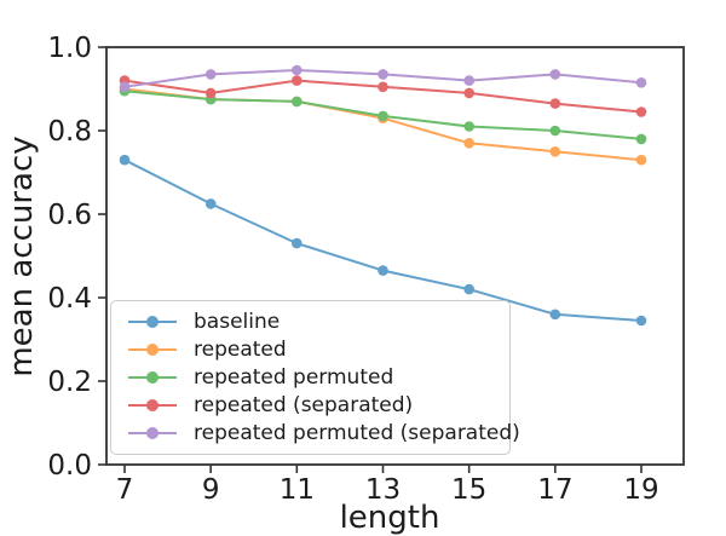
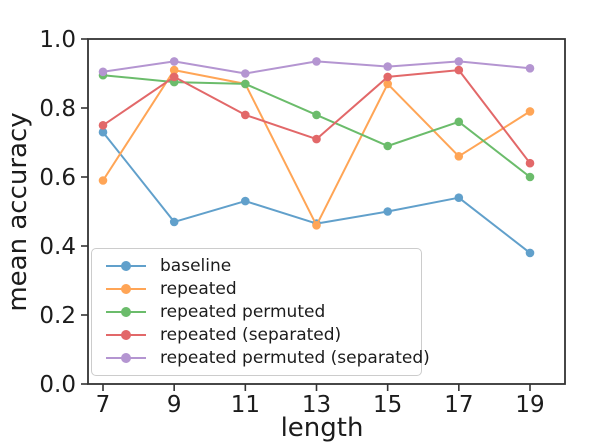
repeated/7: 0.90 -> 0.59
repeated (separated)/7: 0.92 -> 0.75
baseline/9: 0.62 -> 0.47
repeated/9: 0.88 -> 0.91
repeated (separated)/11: 0.92 -> 0.78
repeated permuted (separated)/11: 0.94 -> 0.90
repeated/13: 0.83 -> 0.46
repeated permuted/13: 0.83 -> 0.78
repeated (separated)/13: 0.91 -> 0.71
baseline/15: 0.42 -> 0.50
repeated/15: 0.77 -> 0.87
repeated permuted/15: 0.81 -> 0.69
baseline/17: 0.36 -> 0.54
repeated/17: 0.75 -> 0.66
repeated permuted/17: 0.80 -> 0.76
repeated (separated)/17: 0.86 -> 0.91
baseline/19: 0.34 -> 0.38
repeated/19: 0.73 -> 0.79
repeated permuted/19: 0.78 -> 0.60
repeated (separated)/19: 0.84 -> 0.64
